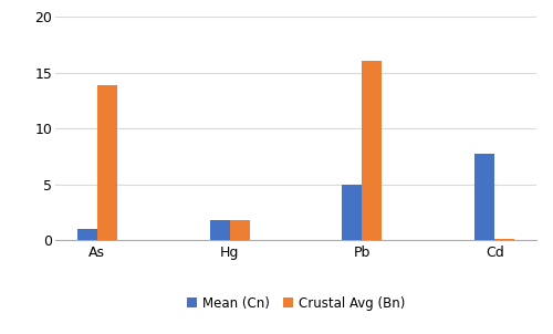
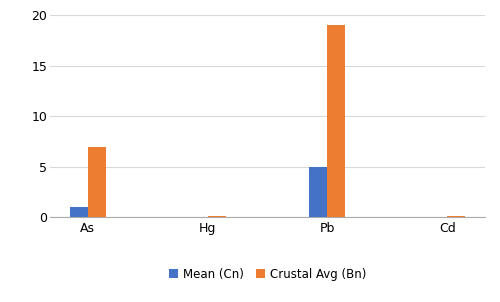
Crustal Avg (Bn)/As: 13.9 -> 7.0
Mean (Cn)/Hg: 1.8 -> 0.1
Crustal Avg (Bn)/Hg: 1.8 -> 0.1
Crustal Avg (Bn)/Pb: 16.1 -> 19.0
Mean (Cn)/Cd: 7.8 -> 0.1
